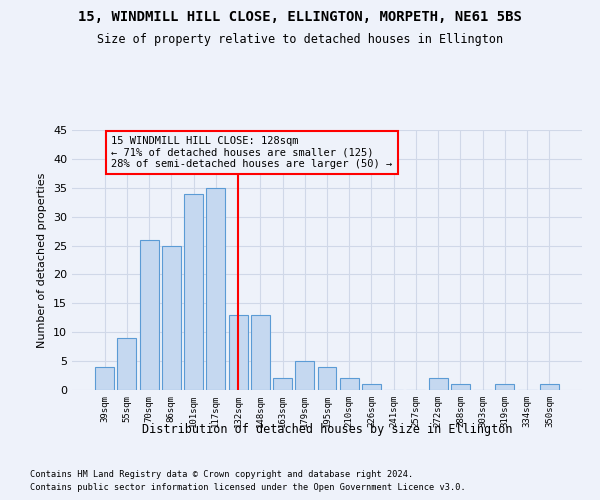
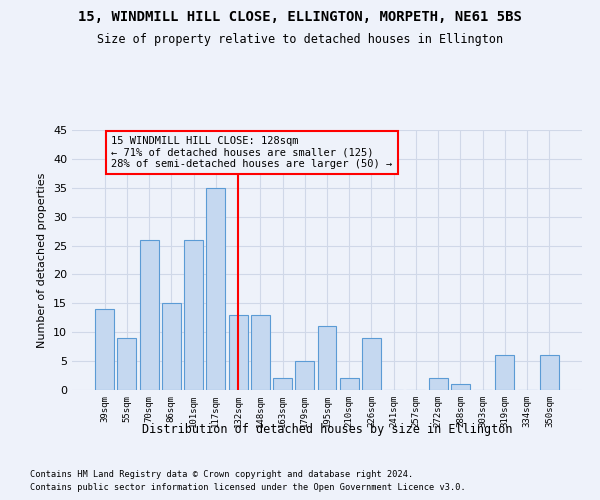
39sqm: 4 -> 14
86sqm: 25 -> 15
101sqm: 34 -> 26
195sqm: 4 -> 11
226sqm: 1 -> 9
319sqm: 1 -> 6
350sqm: 1 -> 6
